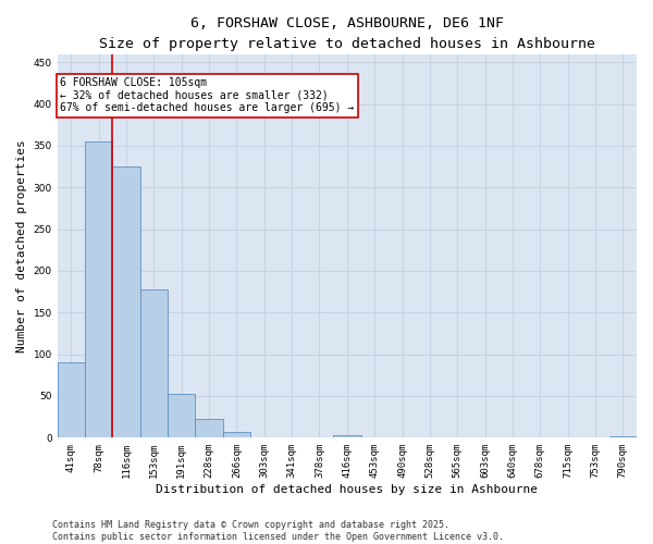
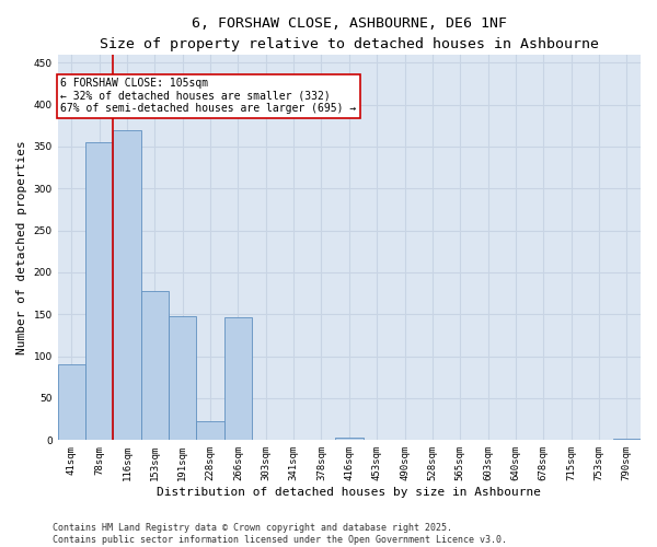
116sqm: 325 -> 370
191sqm: 52 -> 148
266sqm: 7 -> 146
